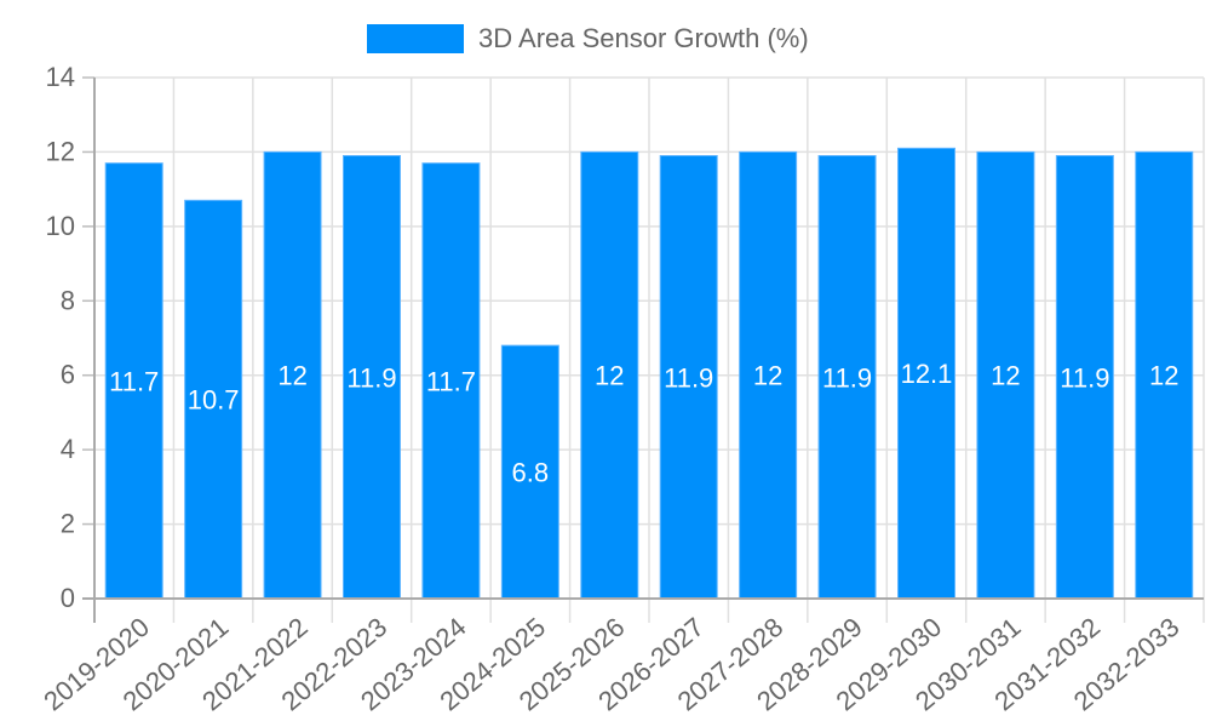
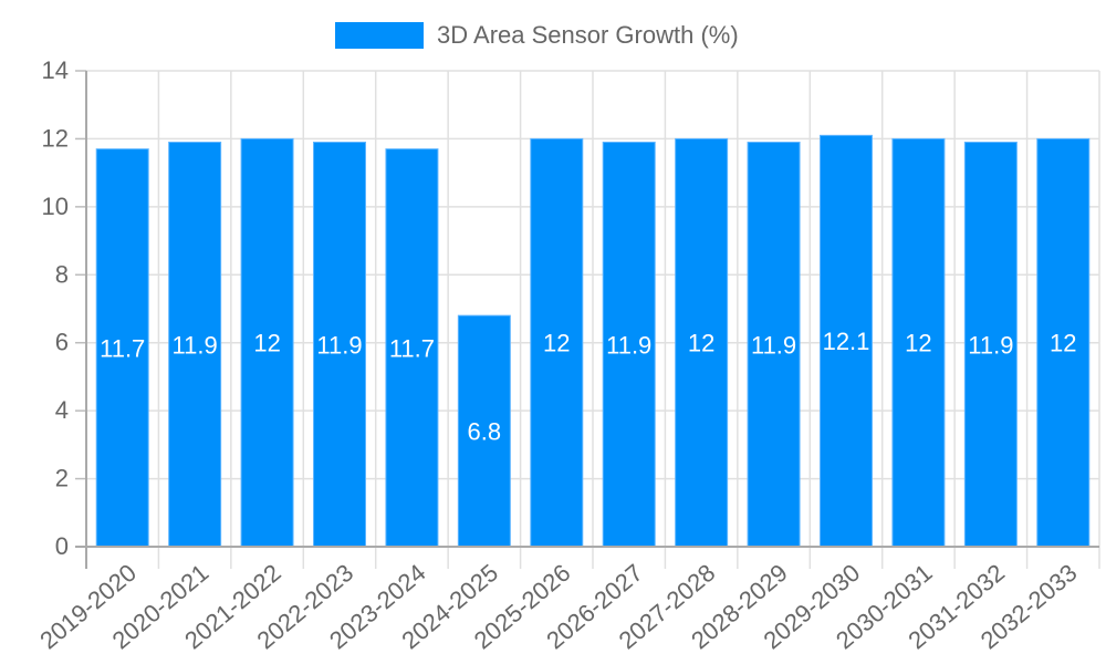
2020-2021: 10.7 -> 11.9
